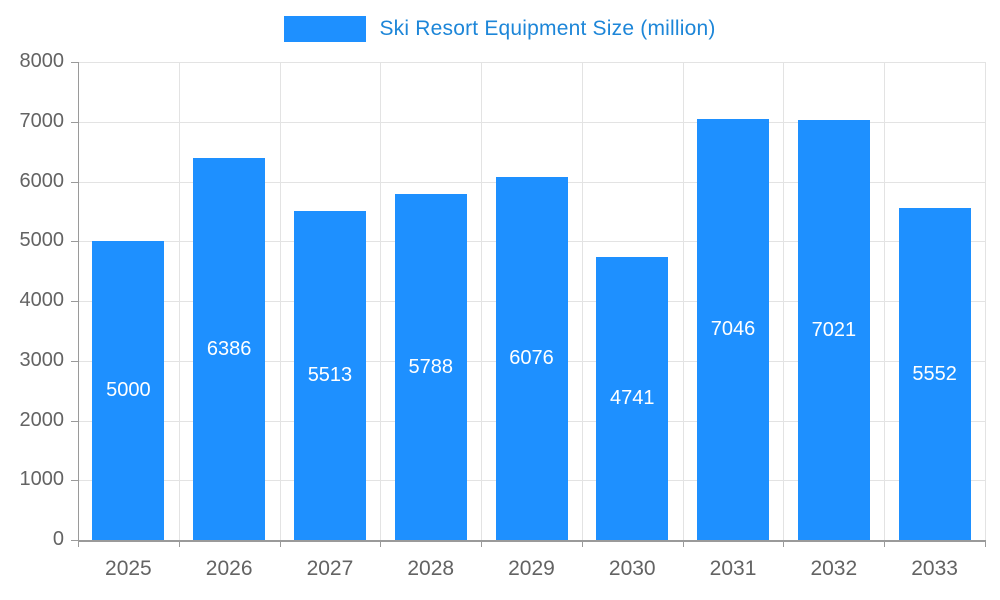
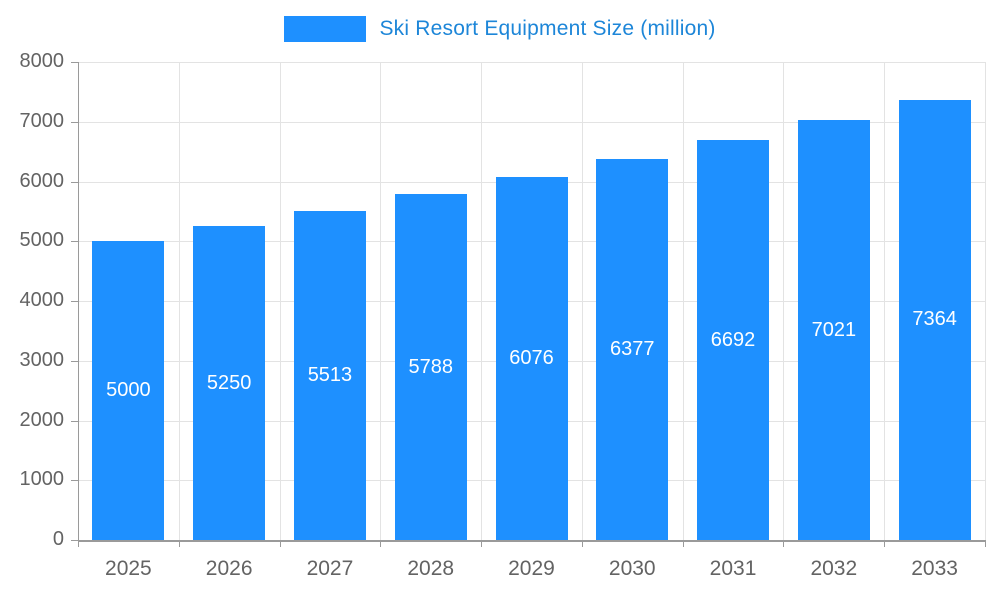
2026: 6386 -> 5250
2030: 4741 -> 6377
2031: 7046 -> 6692
2033: 5552 -> 7364
